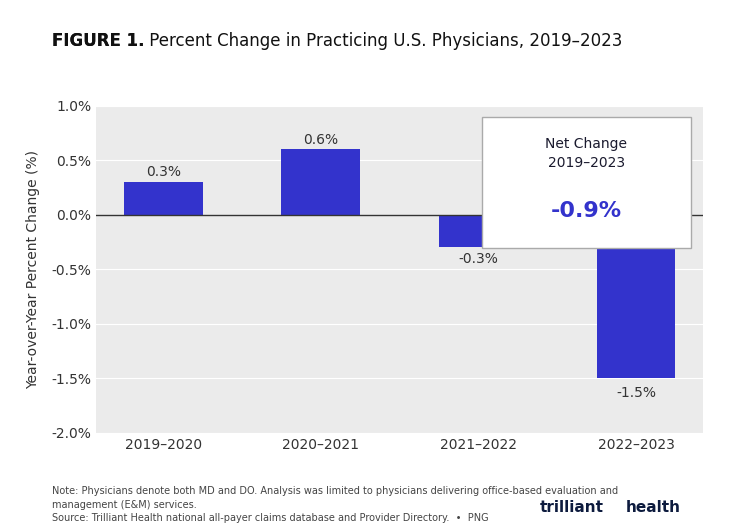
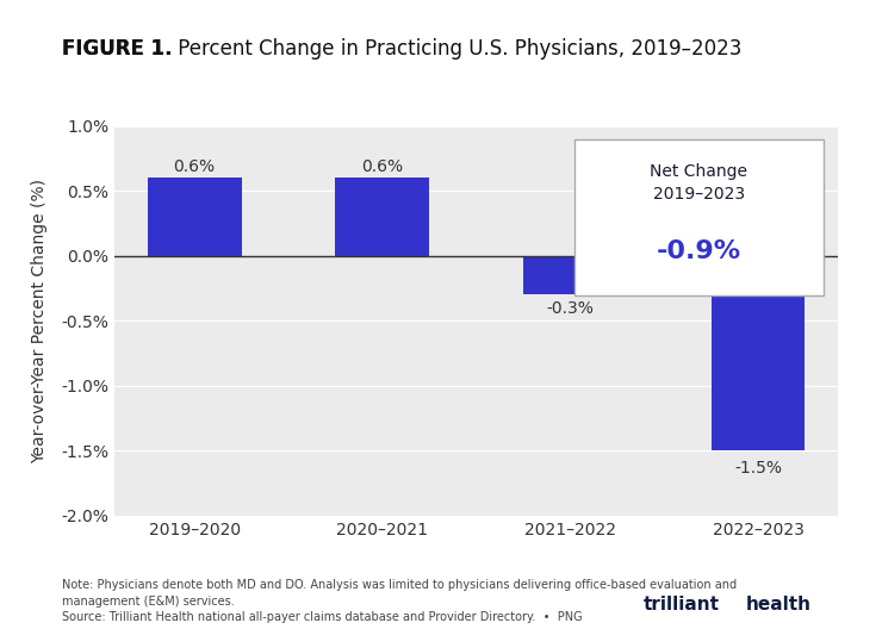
2019–2020: 0.3% -> 0.6%
